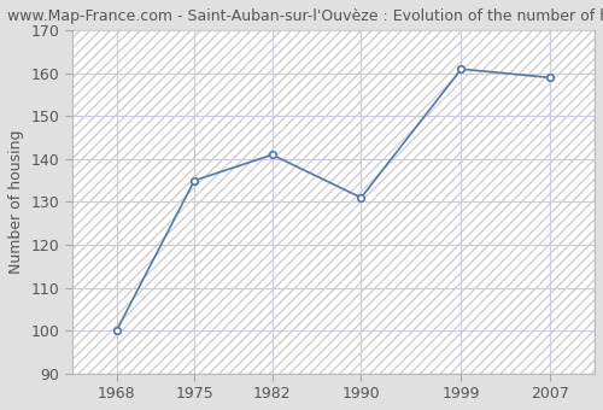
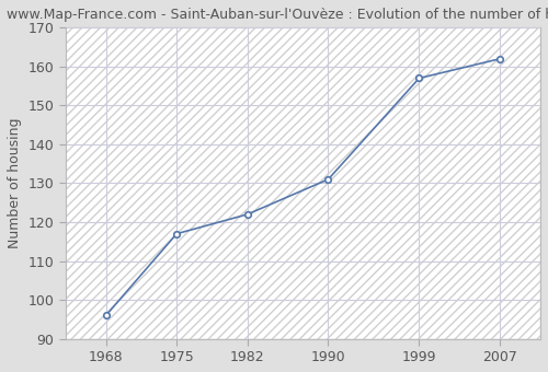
1968: 100 -> 96
1975: 135 -> 117
1982: 141 -> 122
1999: 161 -> 157
2007: 159 -> 162
